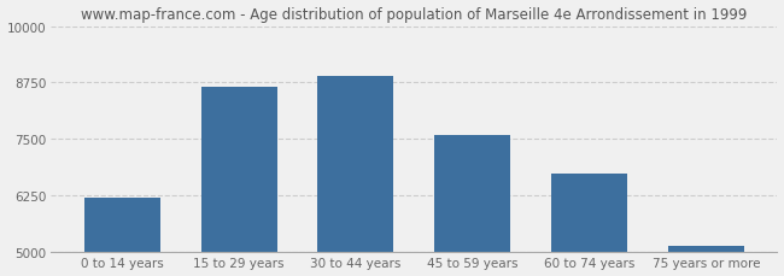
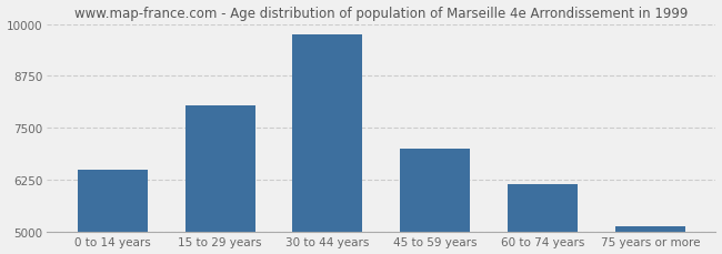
0 to 14 years: 6200 -> 6500
15 to 29 years: 8650 -> 8050
30 to 44 years: 8900 -> 9750
45 to 59 years: 7600 -> 7000
60 to 74 years: 6750 -> 6150
